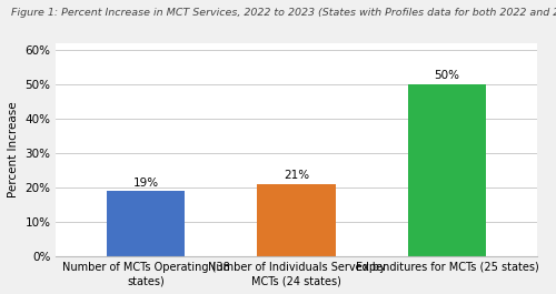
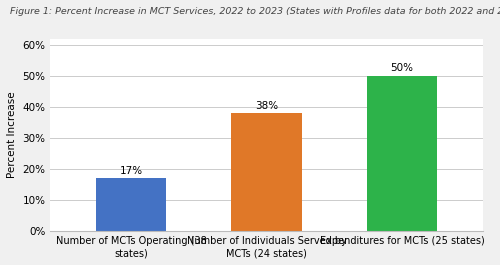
Number of MCTs Operating (38 states): 19% -> 17%
Number of Individuals Served by MCTs (24 states): 21% -> 38%
